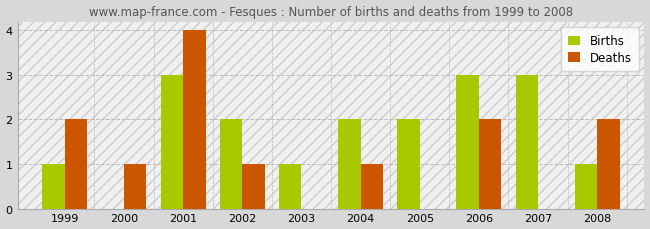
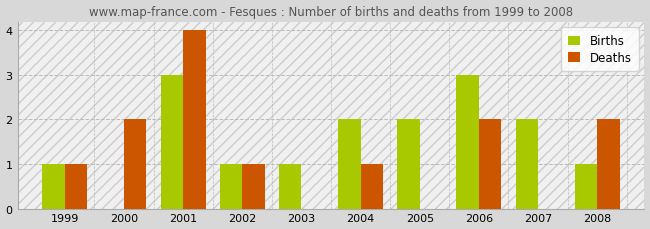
Deaths/1999: 2 -> 1
Deaths/2000: 1 -> 2
Births/2002: 2 -> 1
Births/2007: 3 -> 2
